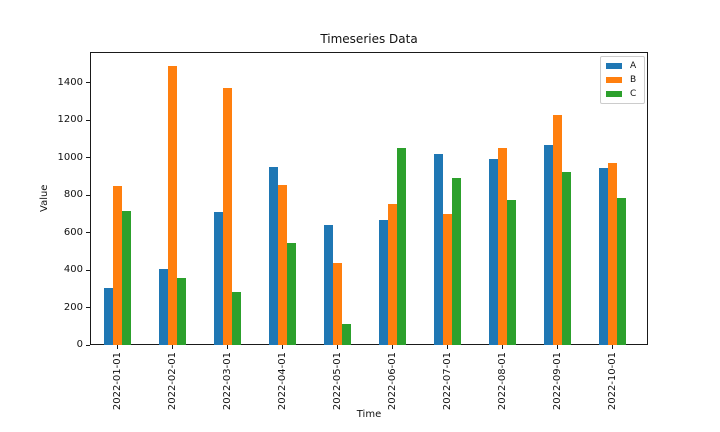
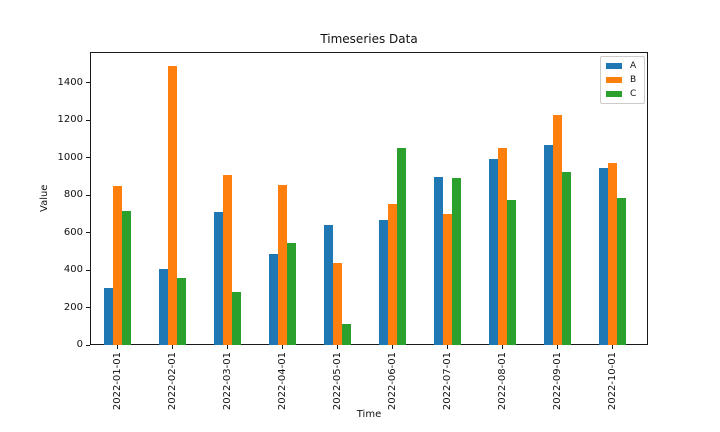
B/2022-03-01: 1370 -> 910
A/2022-04-01: 950 -> 480
A/2022-07-01: 1020 -> 900
